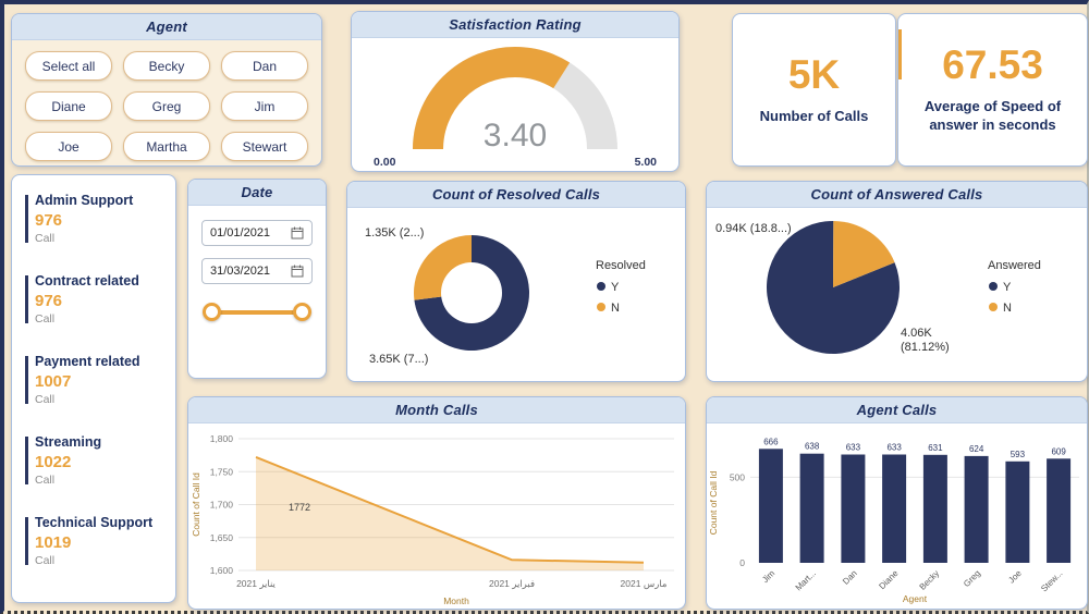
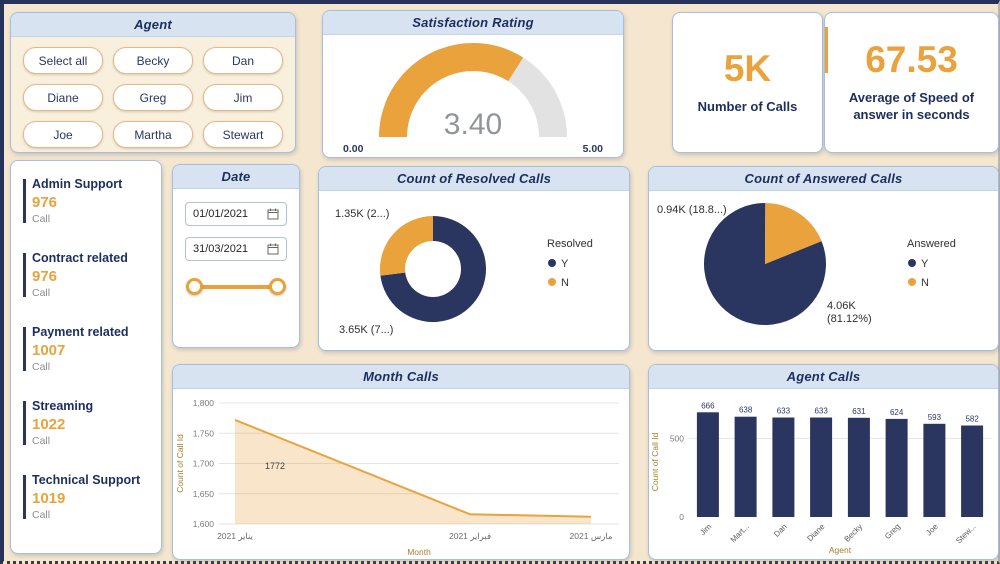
Agent Calls/Stew...: 609 -> 582
